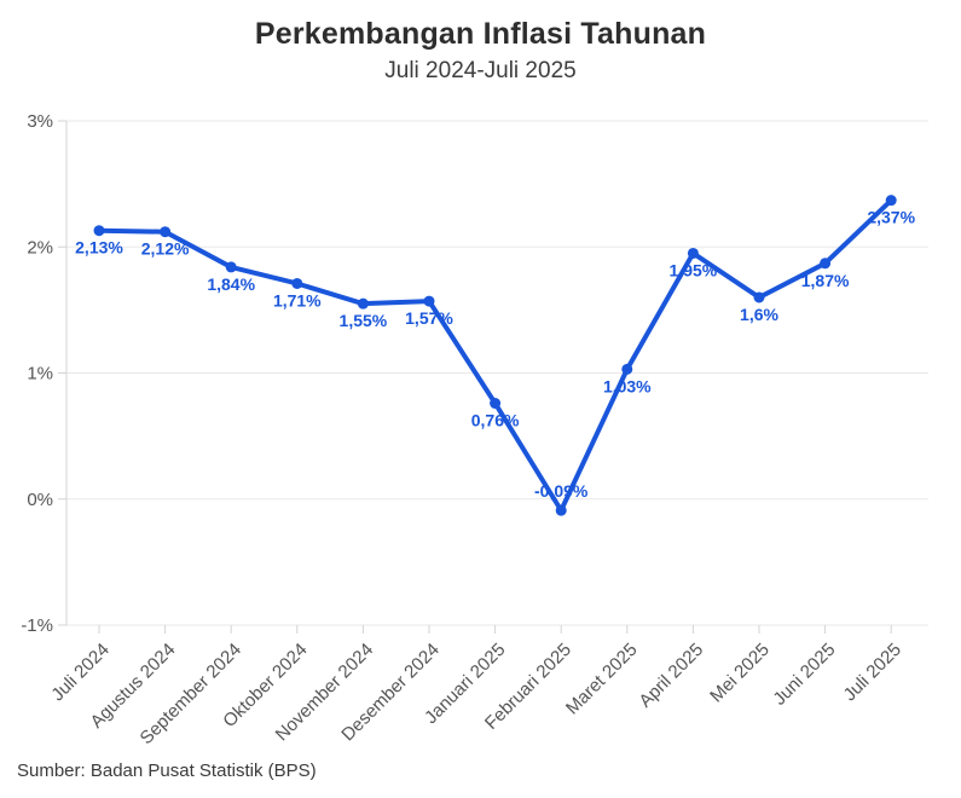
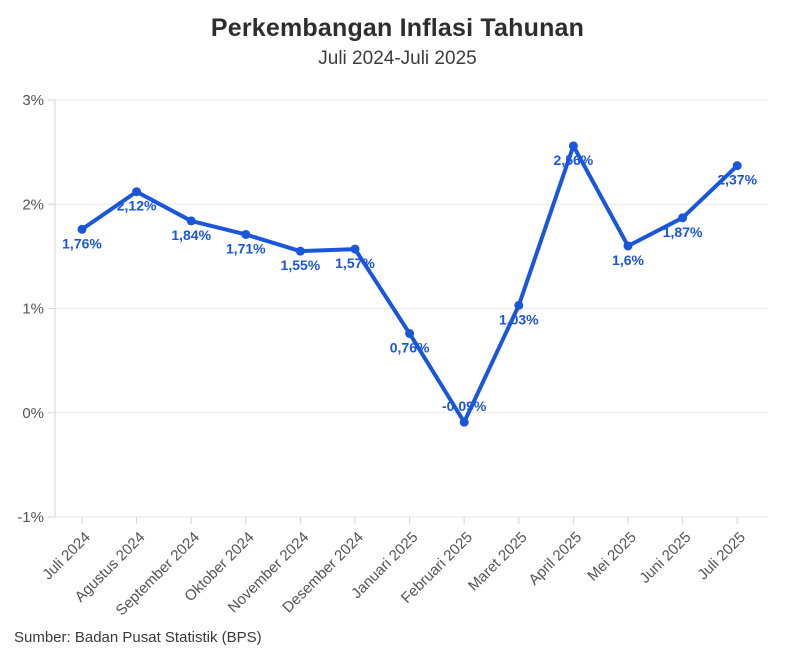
Juli 2024: 2,13% -> 1,76%
April 2025: 1,95% -> 2,56%
